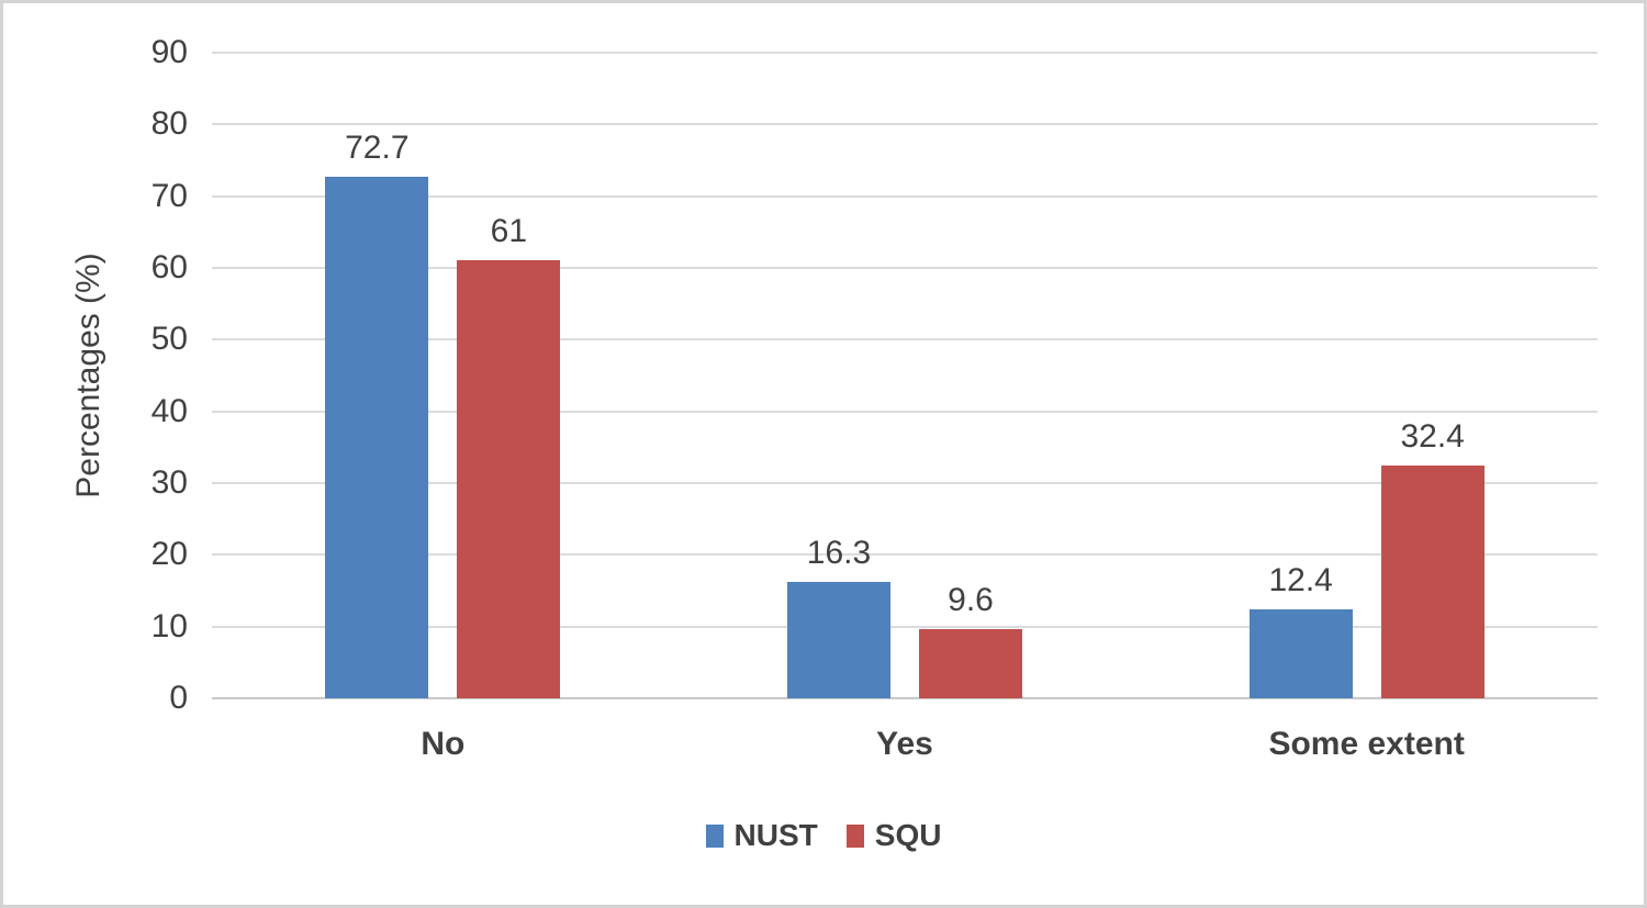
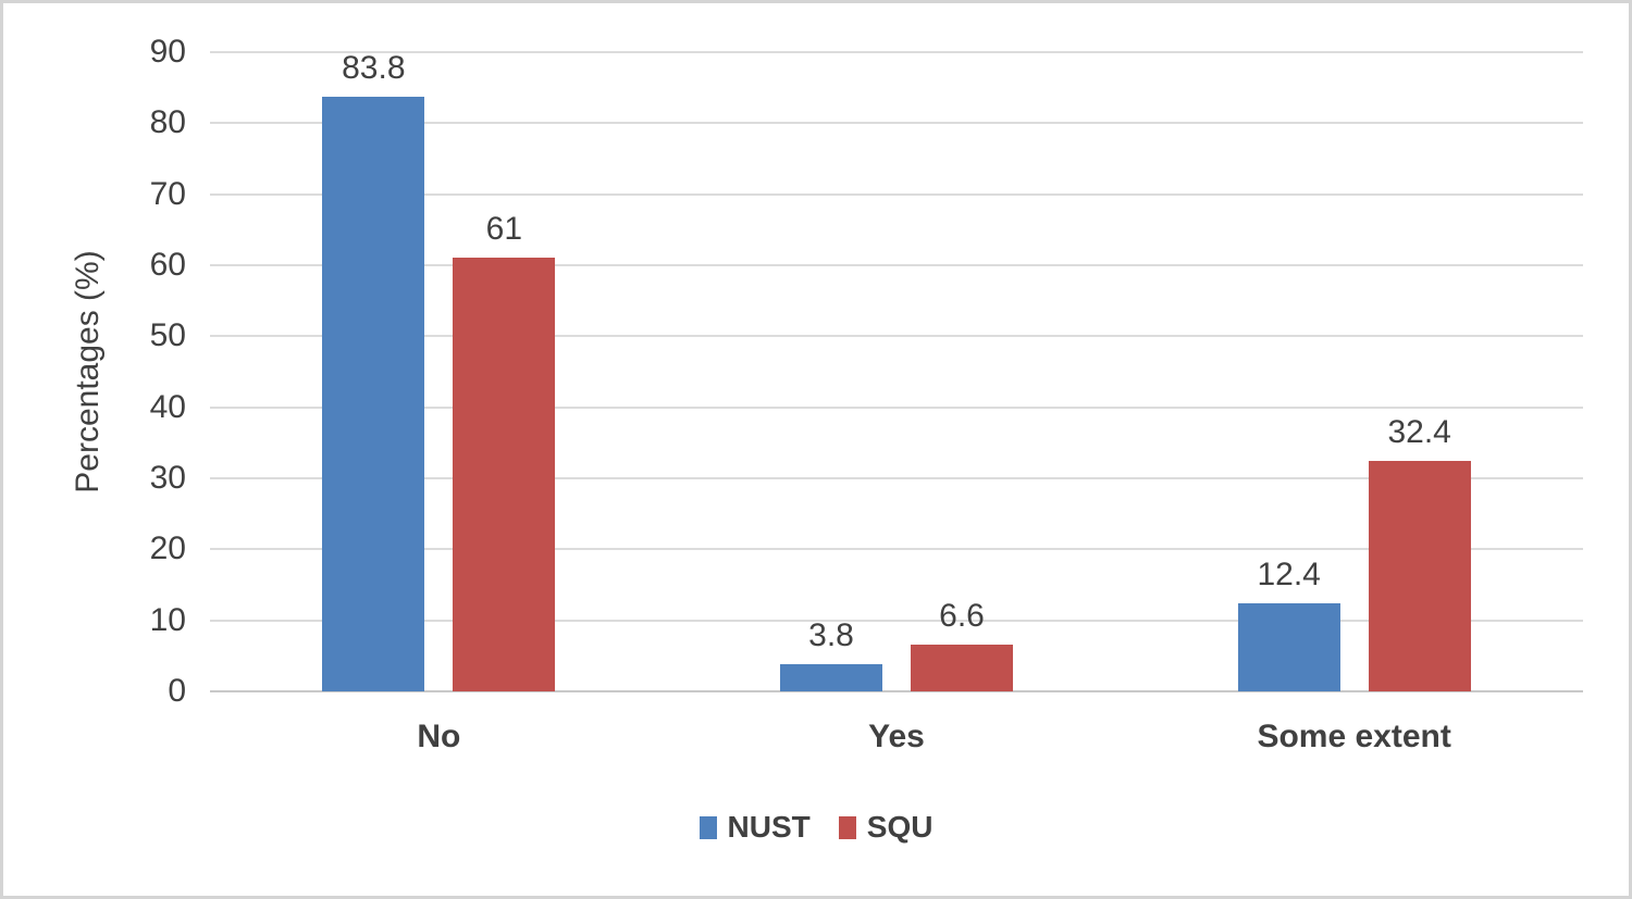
NUST/No: 72.7 -> 83.8
NUST/Yes: 16.3 -> 3.8
SQU/Yes: 9.6 -> 6.6
